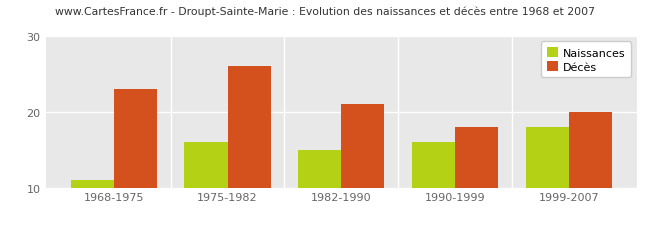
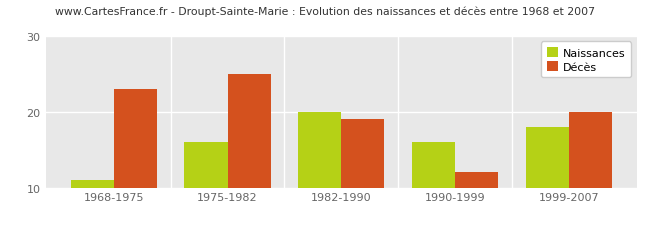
Décès/1975-1982: 26 -> 25
Naissances/1982-1990: 15 -> 20
Décès/1982-1990: 21 -> 19
Décès/1990-1999: 18 -> 12
